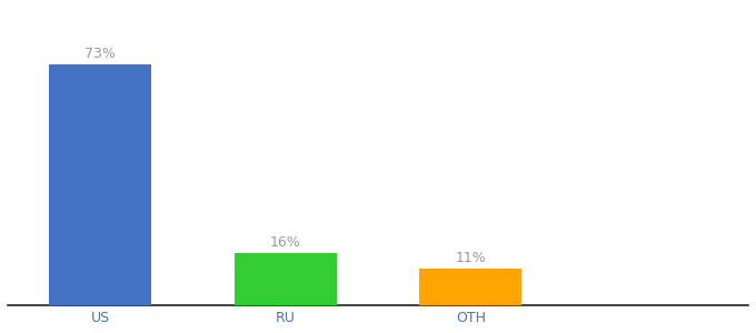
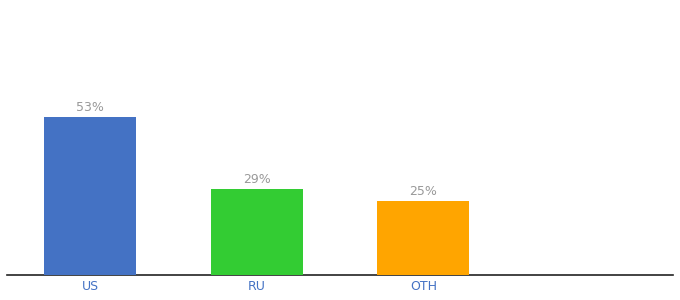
US: 73% -> 53%
RU: 16% -> 29%
OTH: 11% -> 25%
